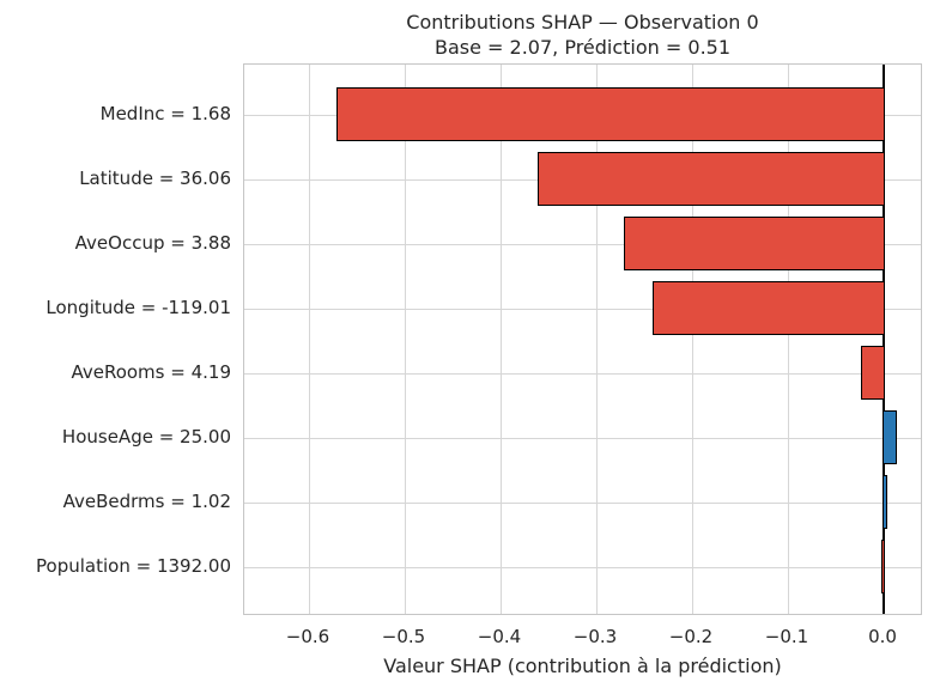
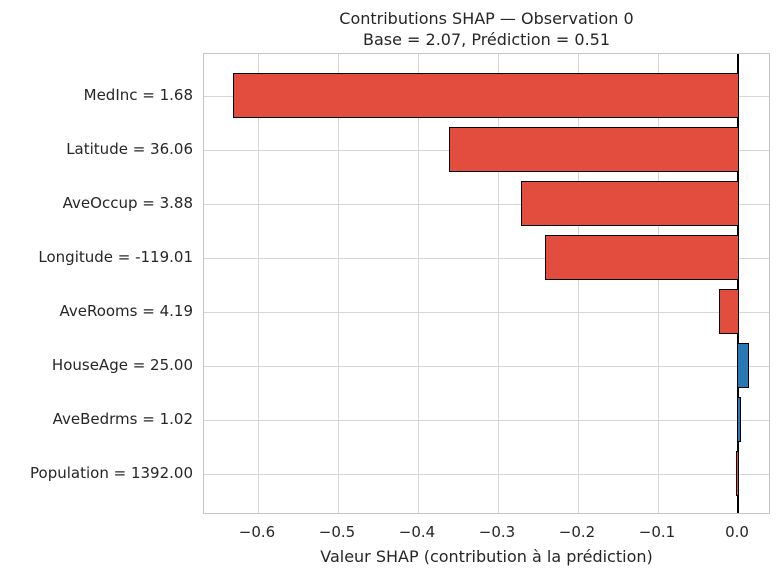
MedInc = 1.68: -0.57 -> -0.63
